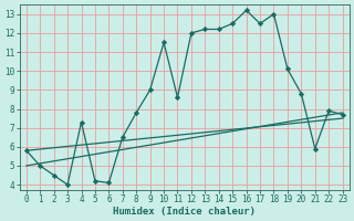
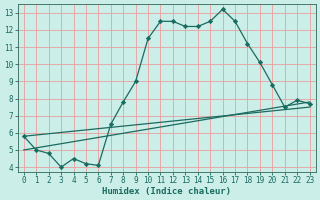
2: 4.5 -> 4.8
4: 7.3 -> 4.5
11: 8.6 -> 12.5
12: 12.0 -> 12.5
18: 13.0 -> 11.2
21: 5.9 -> 7.5
